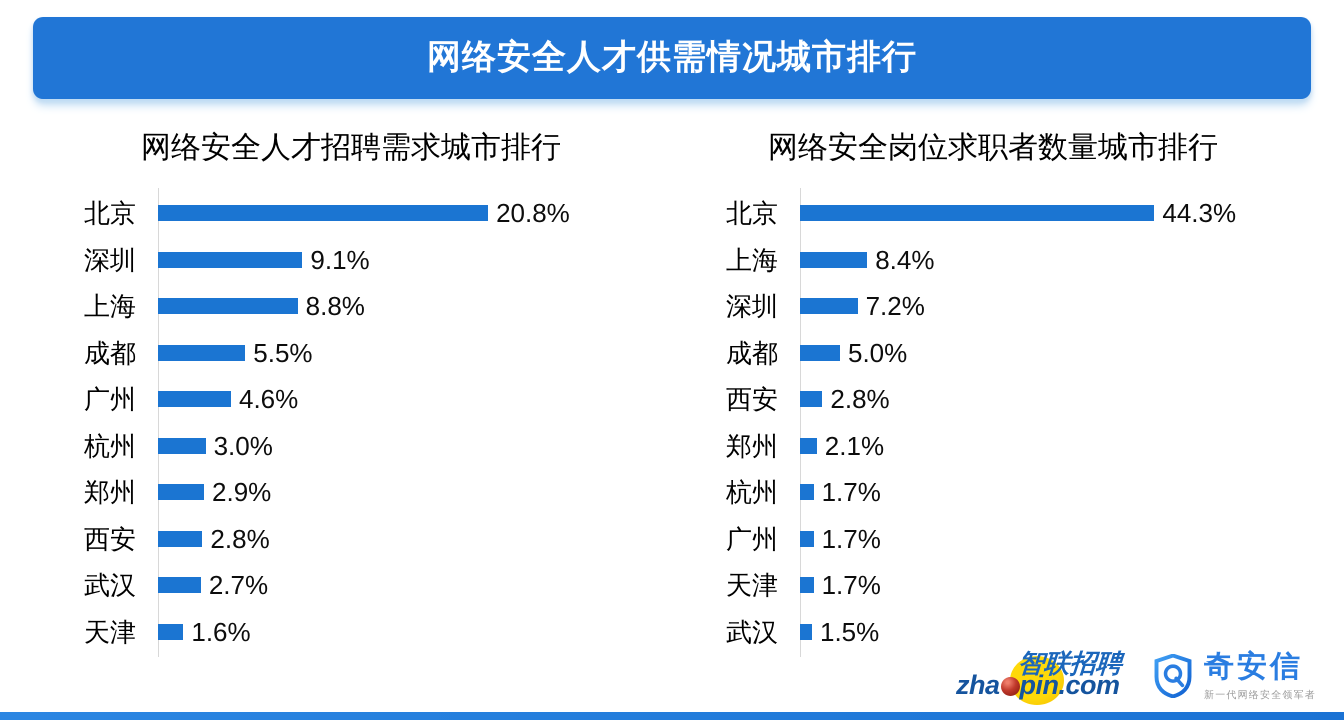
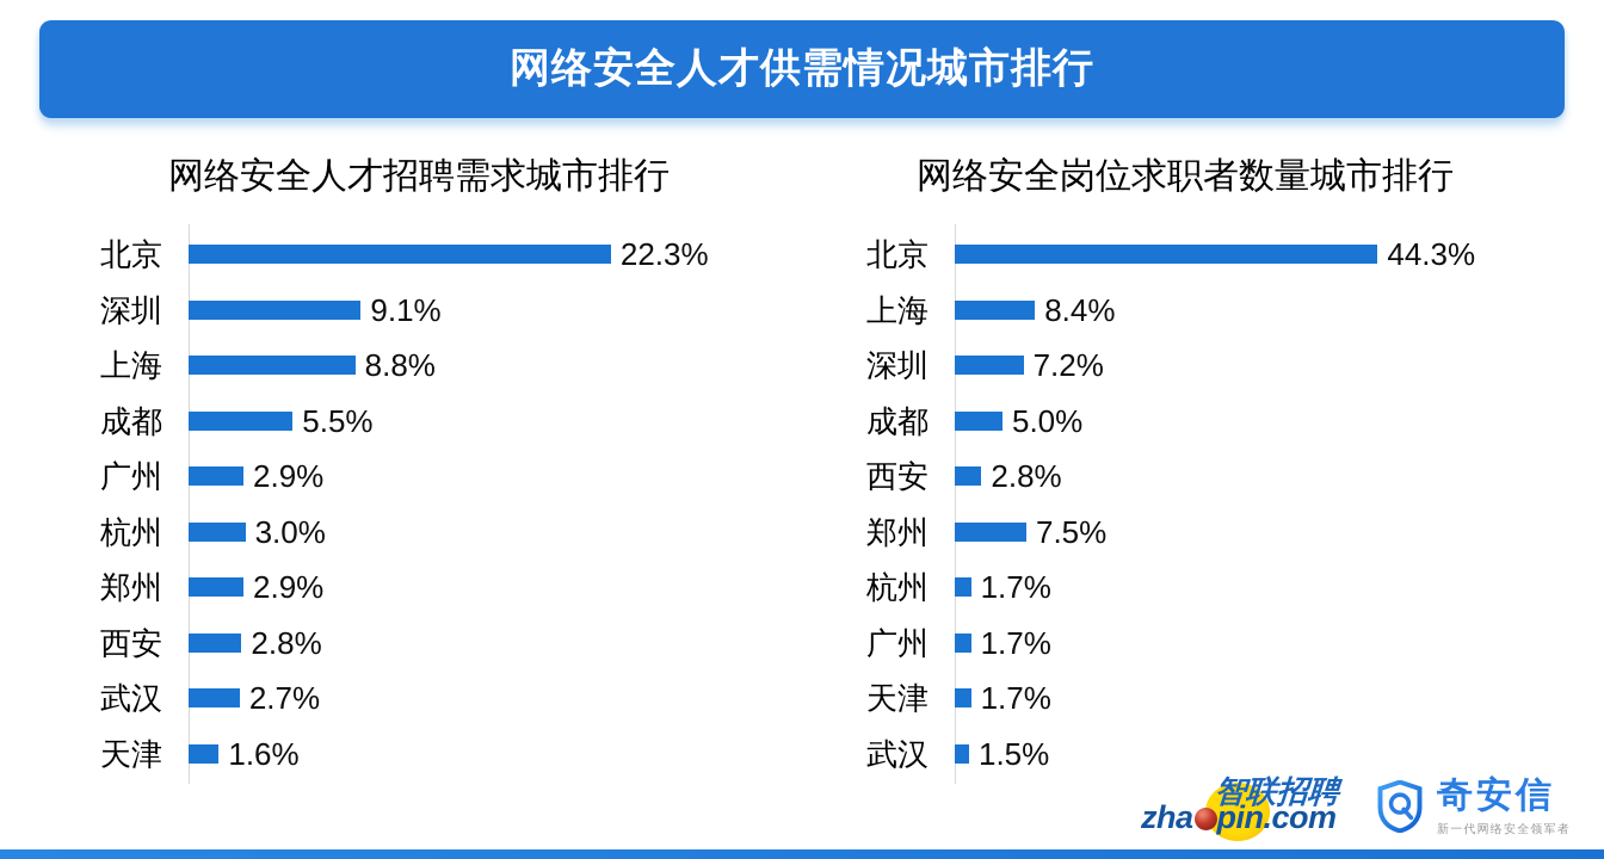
网络安全人才招聘需求城市排行/北京: 20.8% -> 22.3%
网络安全人才招聘需求城市排行/广州: 4.6% -> 2.9%
网络安全岗位求职者数量城市排行/郑州: 2.1% -> 7.5%
